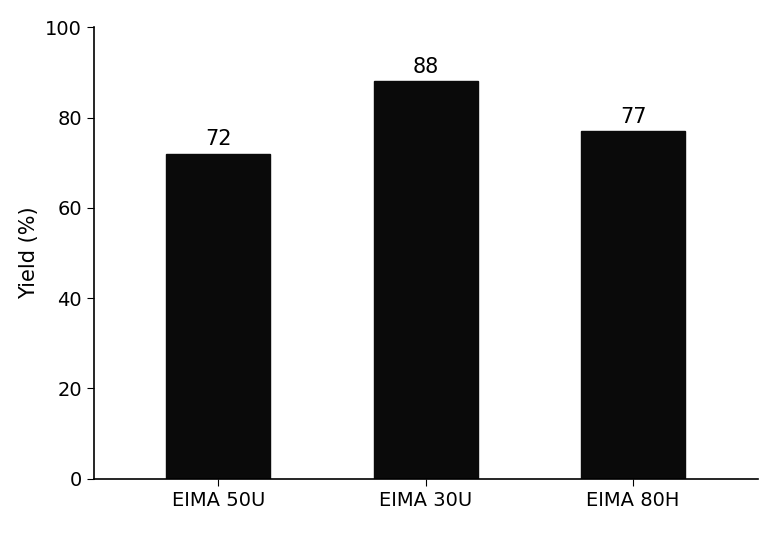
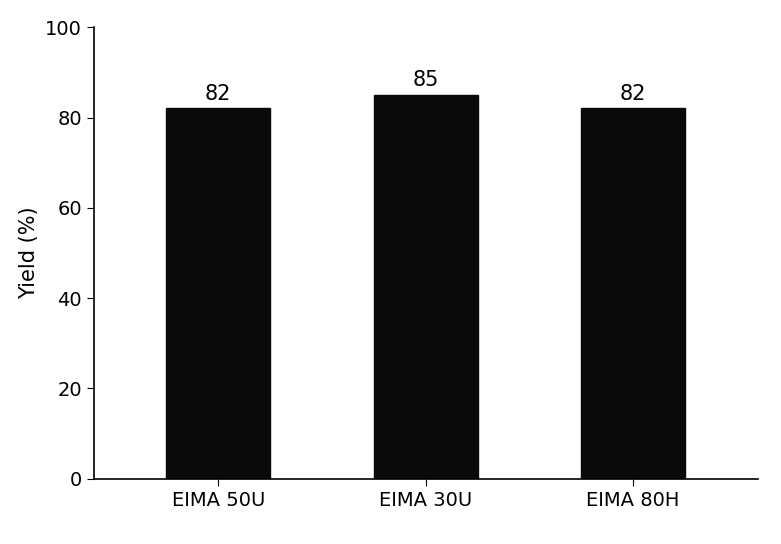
EIMA 50U: 72 -> 82
EIMA 30U: 88 -> 85
EIMA 80H: 77 -> 82
